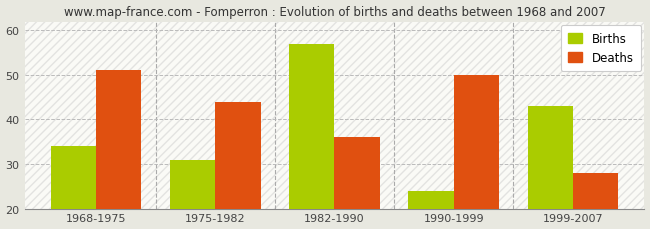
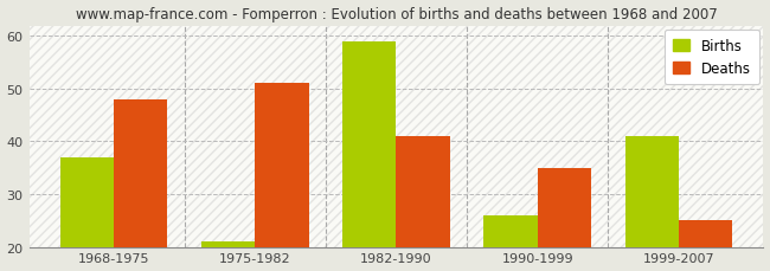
Births/1968-1975: 34 -> 37
Deaths/1968-1975: 51 -> 48
Births/1975-1982: 31 -> 21
Deaths/1975-1982: 44 -> 51
Births/1982-1990: 57 -> 59
Deaths/1982-1990: 36 -> 41
Births/1990-1999: 24 -> 26
Deaths/1990-1999: 50 -> 35
Births/1999-2007: 43 -> 41
Deaths/1999-2007: 28 -> 25
